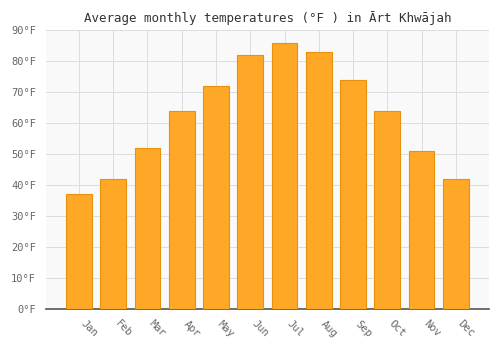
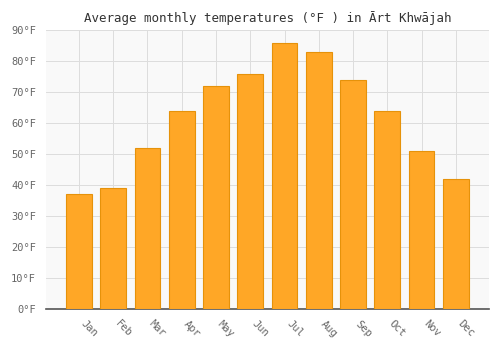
Feb: 42°F -> 39°F
Jun: 82°F -> 76°F
